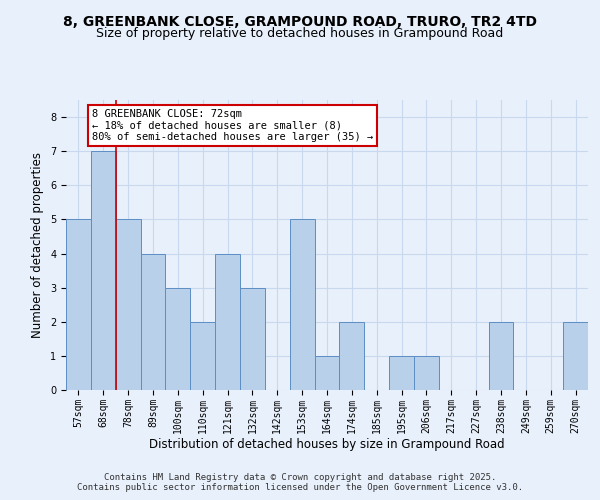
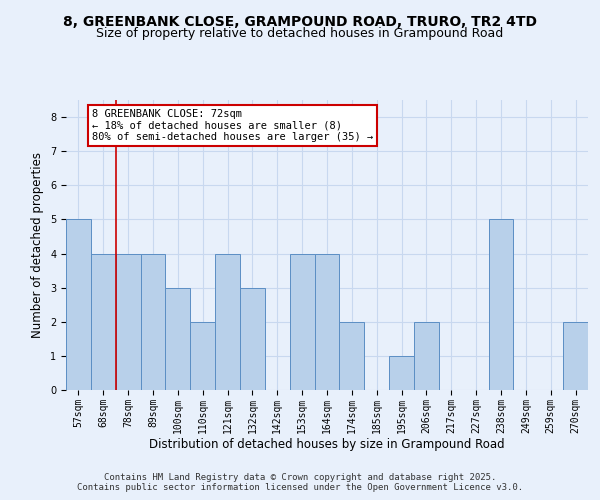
68sqm: 7 -> 4
78sqm: 5 -> 4
153sqm: 5 -> 4
164sqm: 1 -> 4
206sqm: 1 -> 2
238sqm: 2 -> 5
